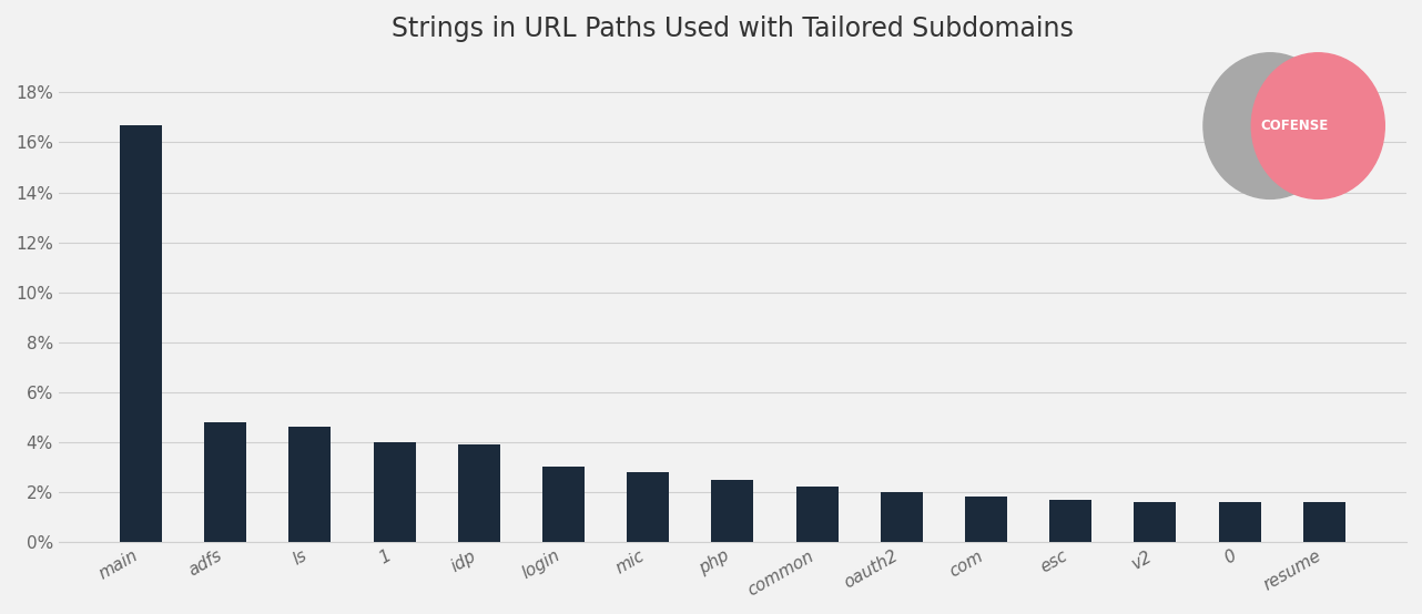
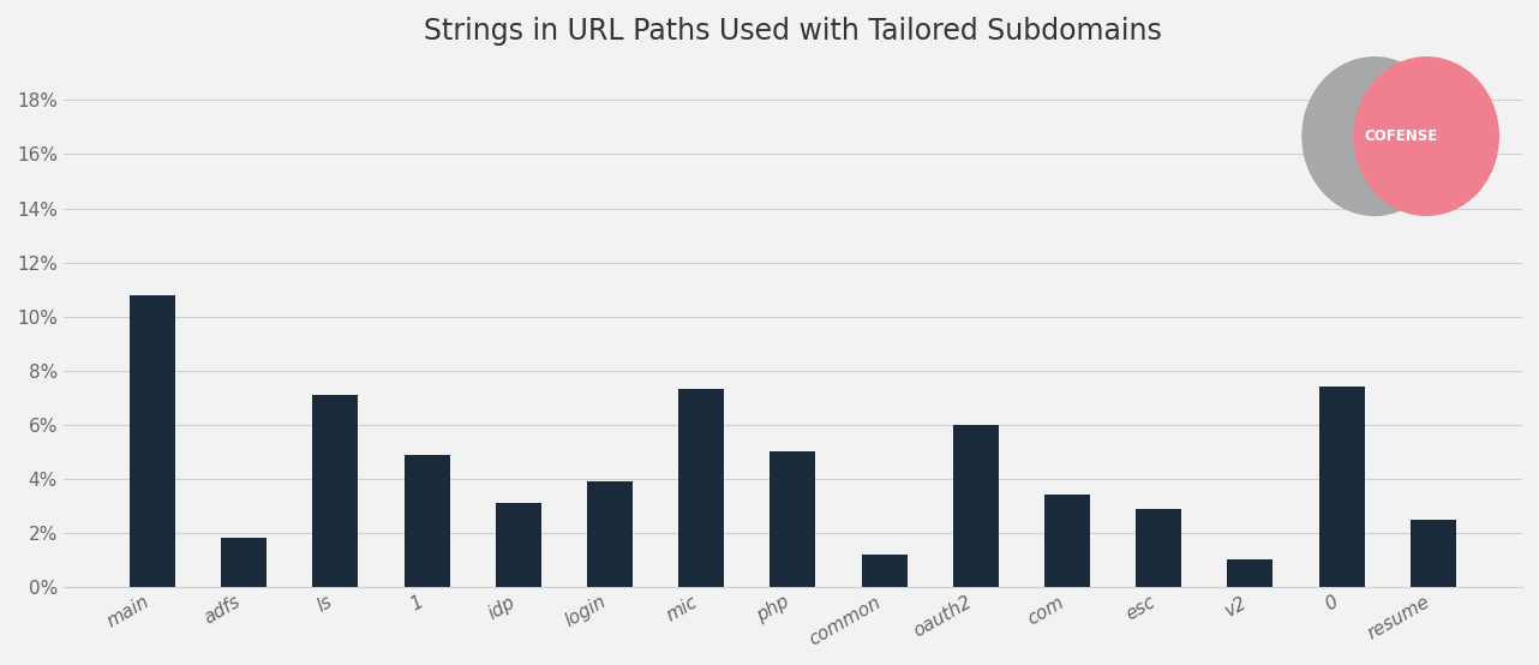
main: 16.7% -> 10.8%
adfs: 4.8% -> 1.8%
ls: 4.6% -> 7.1%
1: 4.0% -> 4.9%
idp: 3.9% -> 3.1%
login: 3.0% -> 3.9%
mic: 2.8% -> 7.3%
php: 2.5% -> 5.0%
common: 2.2% -> 1.2%
oauth2: 2.0% -> 6.0%
com: 1.8% -> 3.4%
esc: 1.7% -> 2.9%
v2: 1.6% -> 1.0%
0: 1.6% -> 7.4%
resume: 1.6% -> 2.5%
